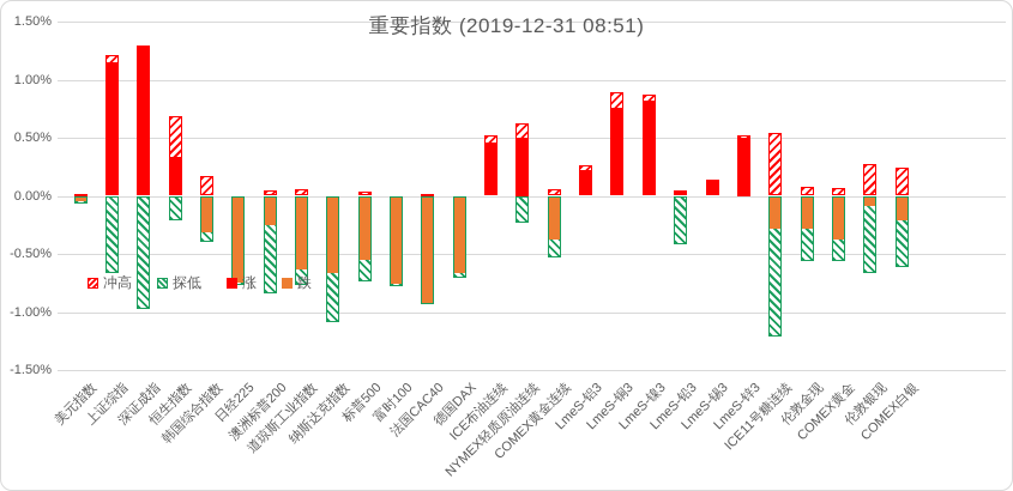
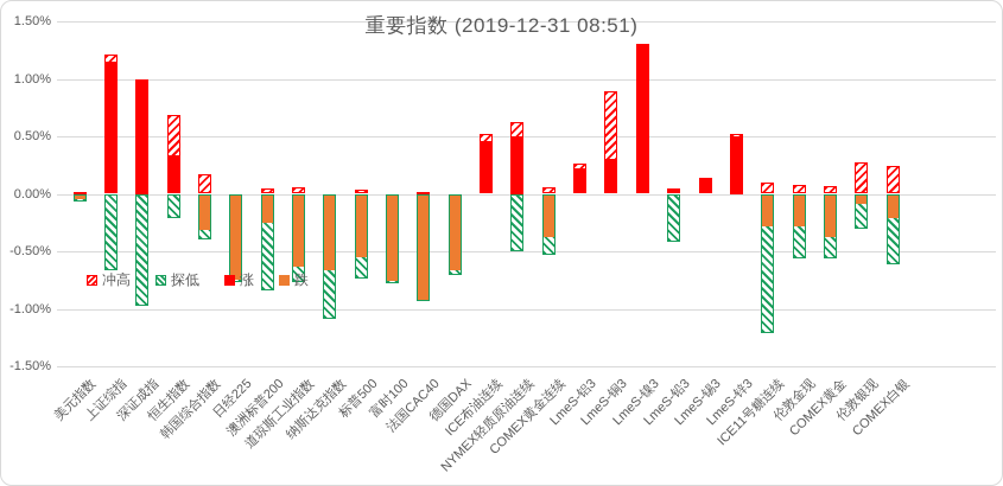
冲高/深证成指: 1.3% -> 0.2%
涨/深证成指: 1.3% -> 1.0%
探低/NYMEX轻质原油连续: -0.2% -> -0.5%
涨/LmeS-铜3: 0.8% -> 0.3%
涨/LmeS-镍3: 0.8% -> 1.3%
冲高/ICE11号糖连续: 0.5% -> 0.1%
探低/伦敦银现: -0.7% -> -0.3%
